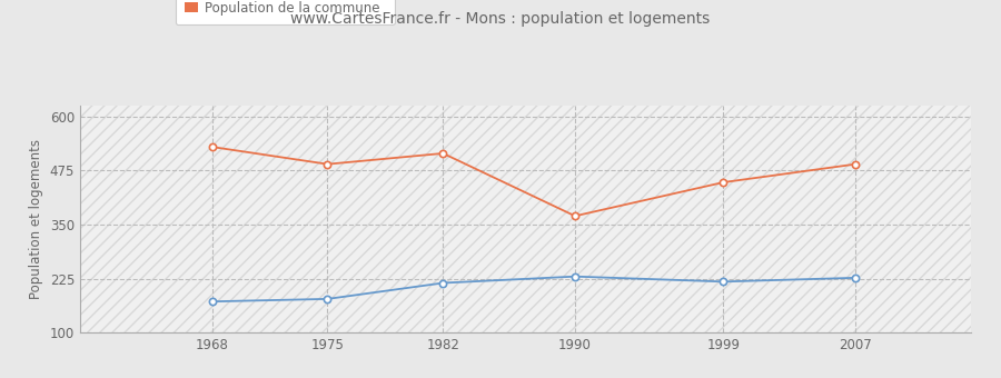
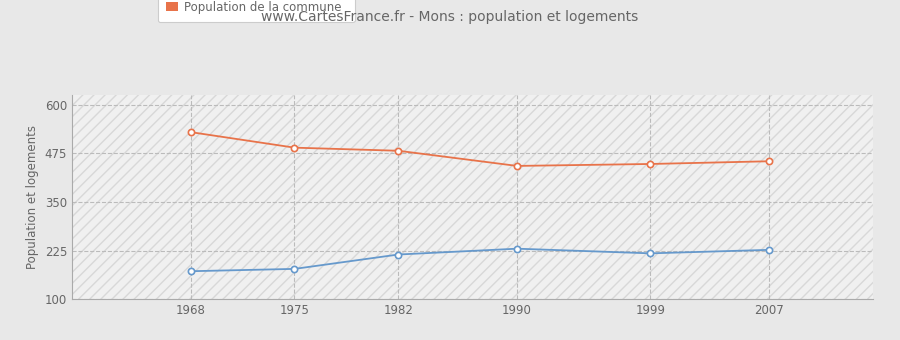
Population de la commune/1982: 515 -> 482
Population de la commune/1990: 370 -> 443
Population de la commune/2007: 490 -> 455
